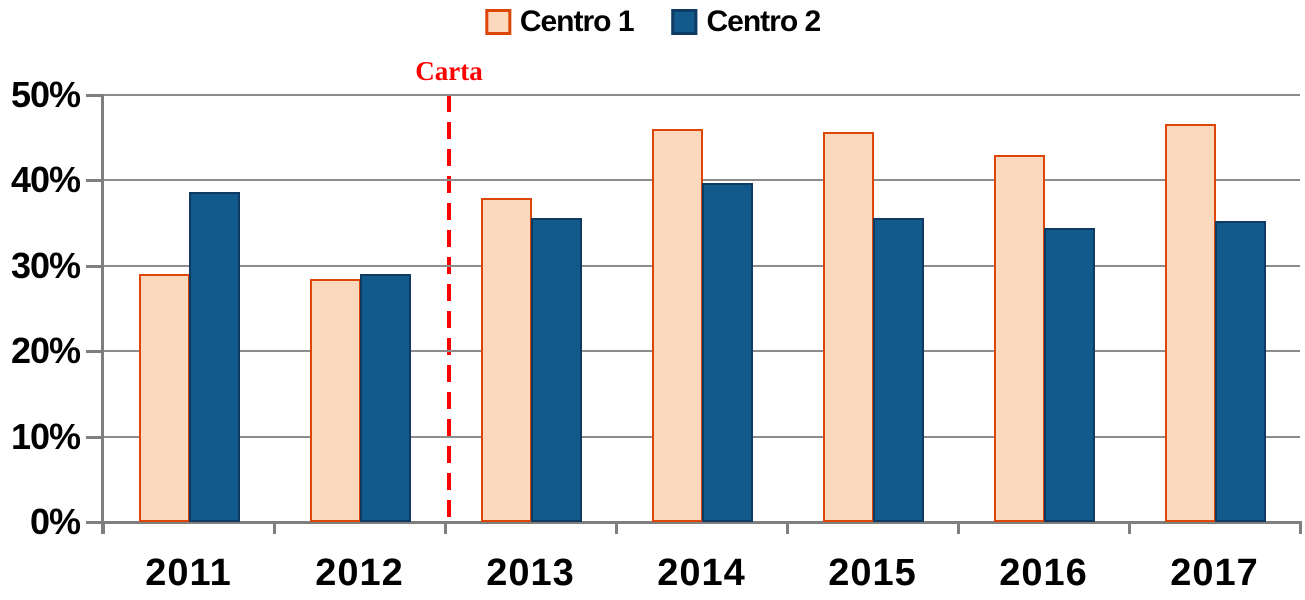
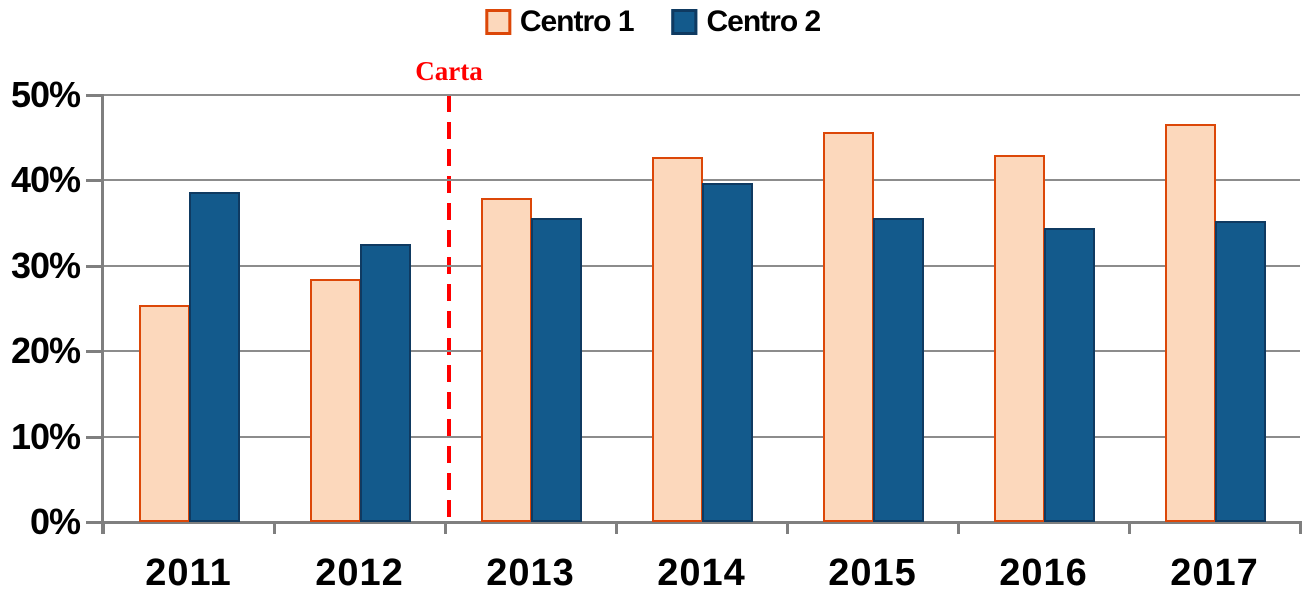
Centro 1/2011: 29% -> 25%
Centro 2/2012: 29% -> 32%
Centro 1/2014: 46% -> 43%
